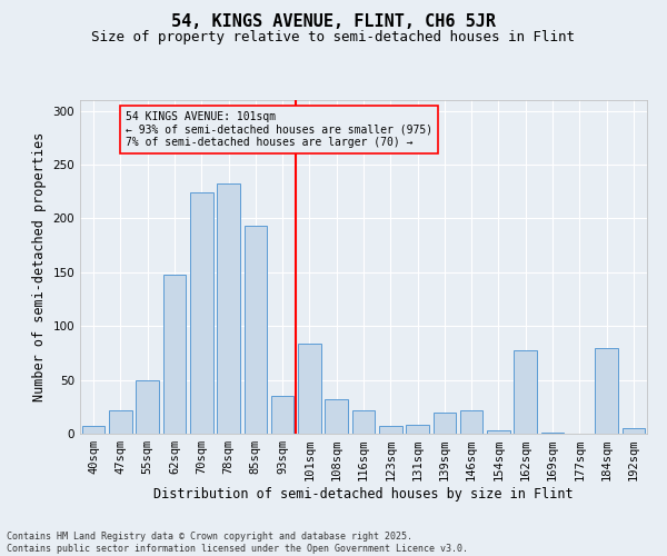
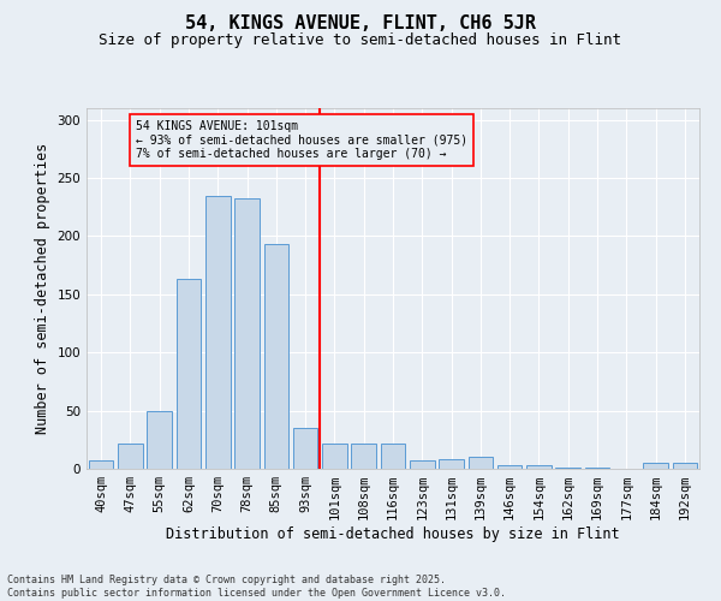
62sqm: 148 -> 163
70sqm: 224 -> 235
101sqm: 84 -> 22
108sqm: 32 -> 22
139sqm: 20 -> 10
146sqm: 22 -> 3
162sqm: 78 -> 1
184sqm: 80 -> 5
